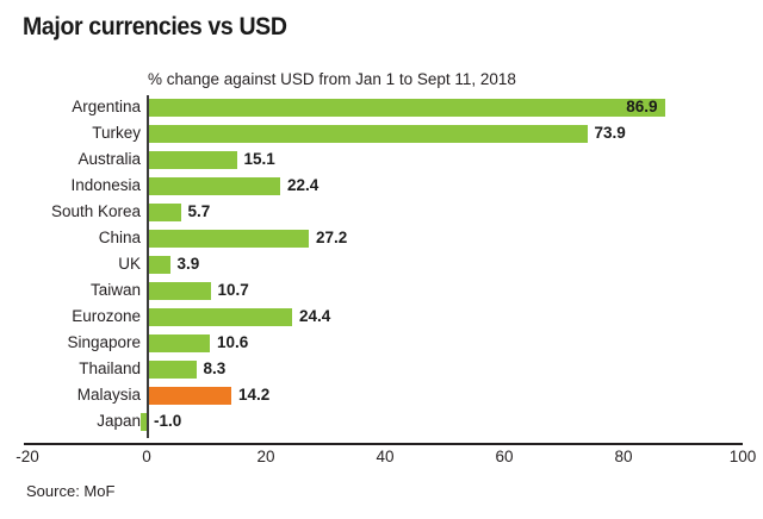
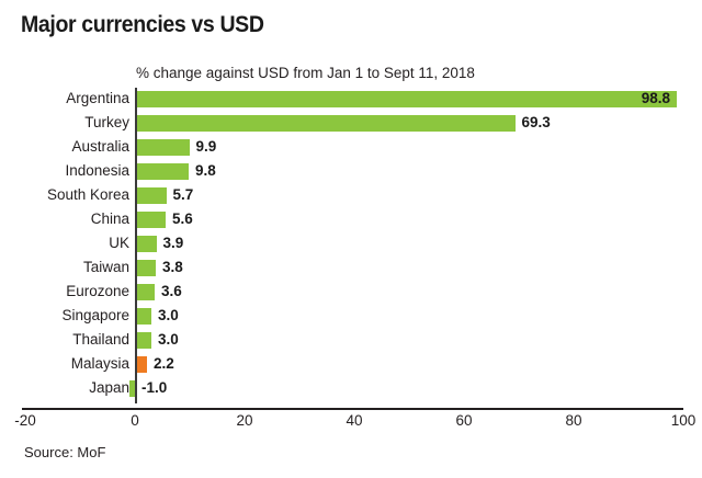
Argentina: 86.9 -> 98.8
Turkey: 73.9 -> 69.3
Australia: 15.1 -> 9.9
Indonesia: 22.4 -> 9.8
China: 27.2 -> 5.6
Taiwan: 10.7 -> 3.8
Eurozone: 24.4 -> 3.6
Singapore: 10.6 -> 3.0
Thailand: 8.3 -> 3.0
Malaysia: 14.2 -> 2.2
